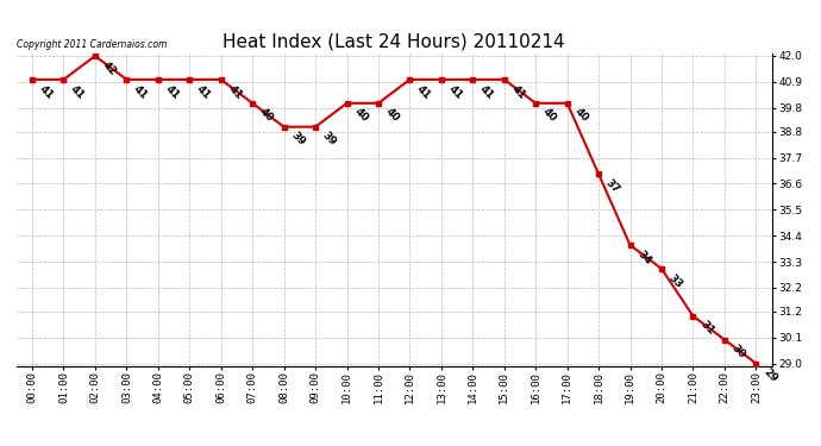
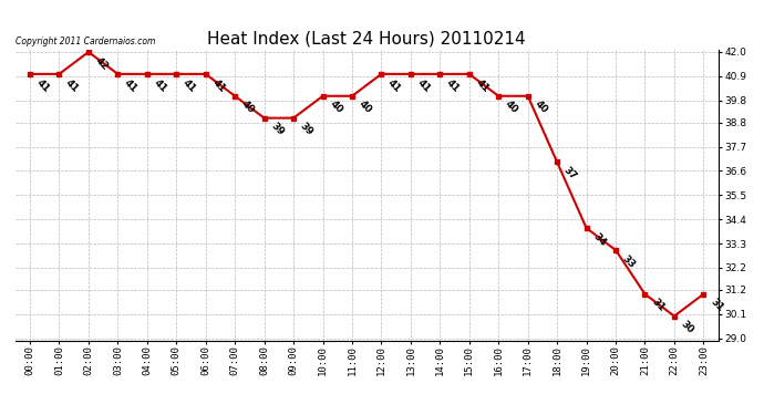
23:00: 29 -> 31
